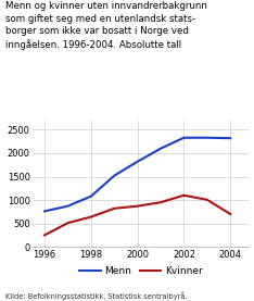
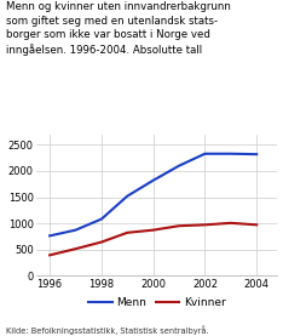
Kvinner/1996: 250 -> 390
Kvinner/2002: 1100 -> 970
Kvinner/2004: 700 -> 970
